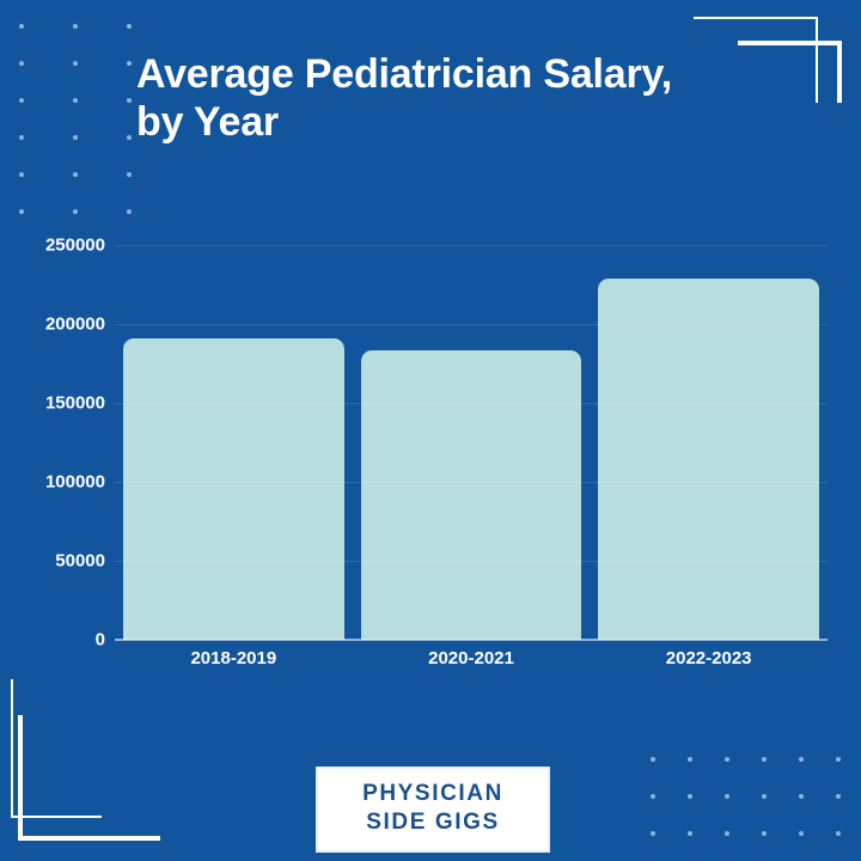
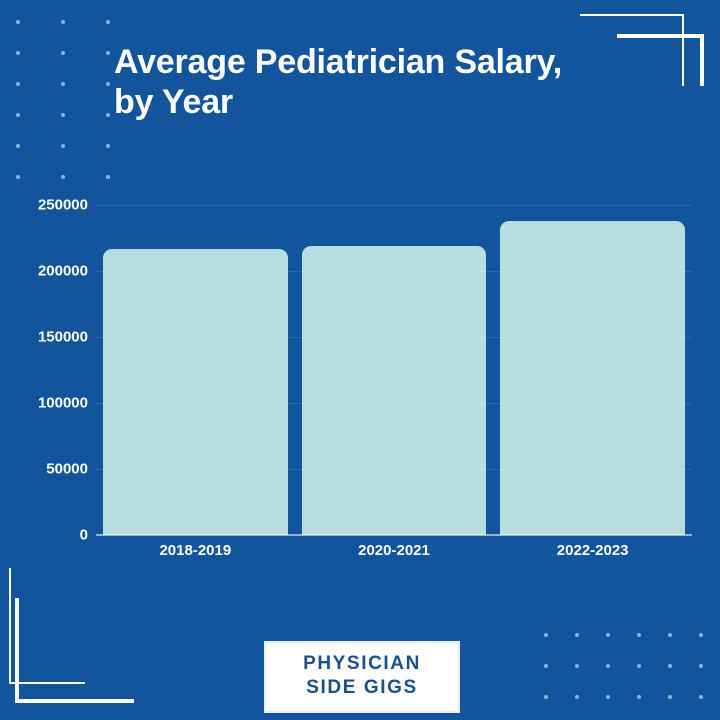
2018-2019: 191000 -> 217000
2020-2021: 183000 -> 219000
2022-2023: 229000 -> 238000
